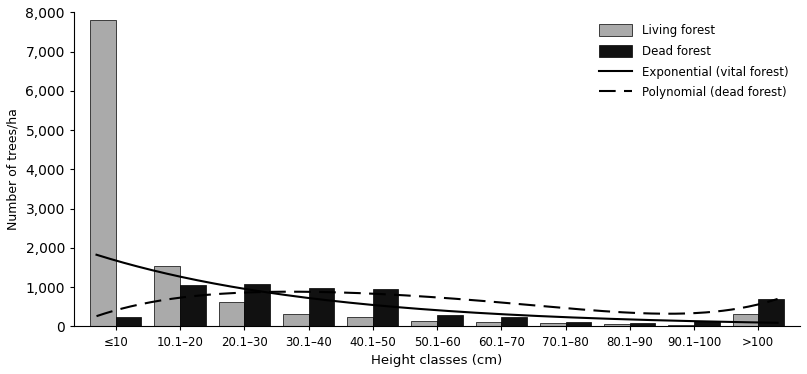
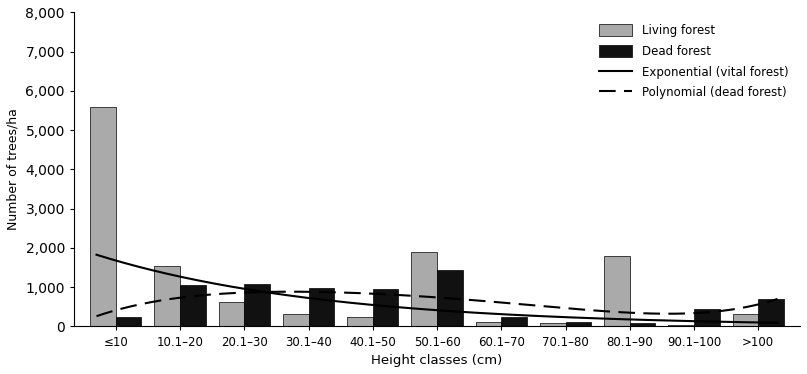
Living forest/≤10: 7,800 -> 5,600
Living forest/50.1–60: 150 -> 1,900
Dead forest/50.1–60: 280 -> 1,450
Living forest/80.1–90: 60 -> 1,800
Dead forest/90.1–100: 130 -> 450
